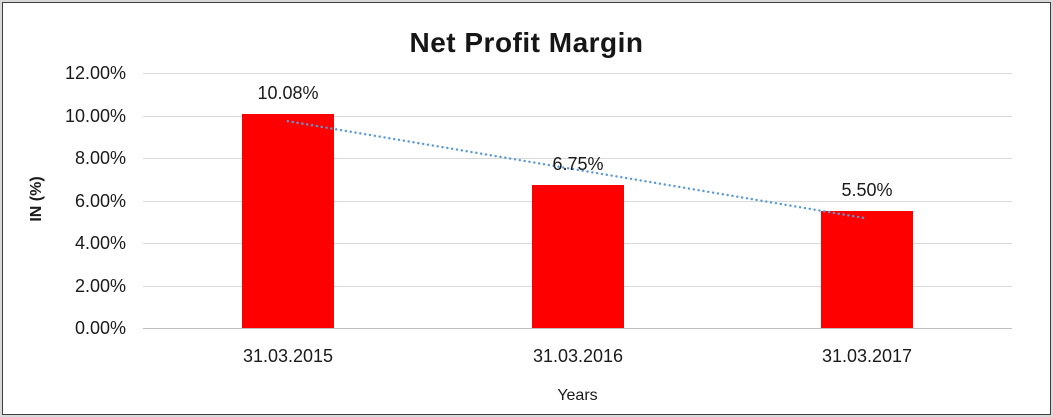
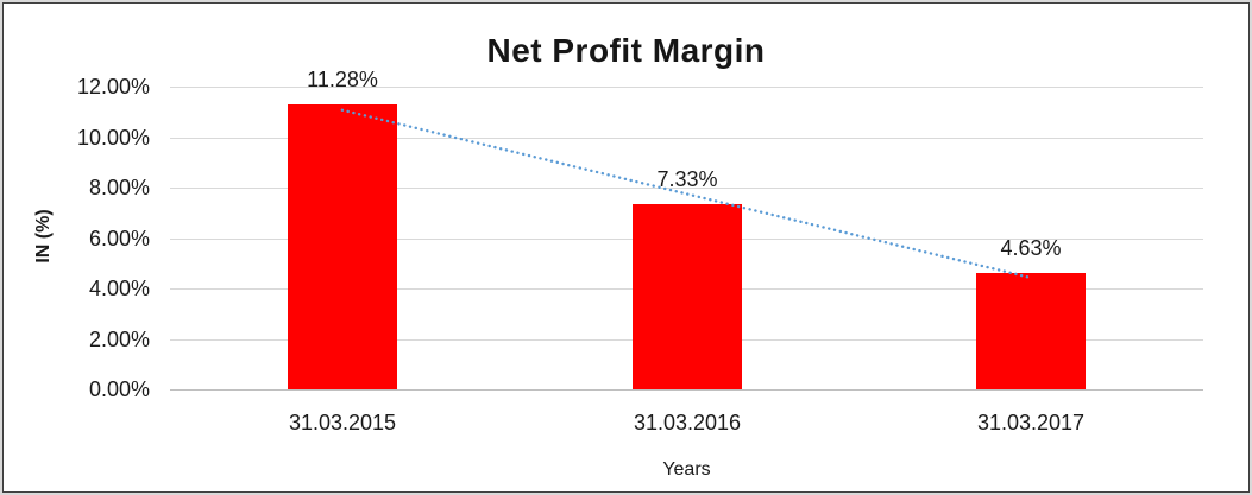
31.03.2015: 10.08% -> 11.28%
31.03.2016: 6.75% -> 7.33%
31.03.2017: 5.50% -> 4.63%
